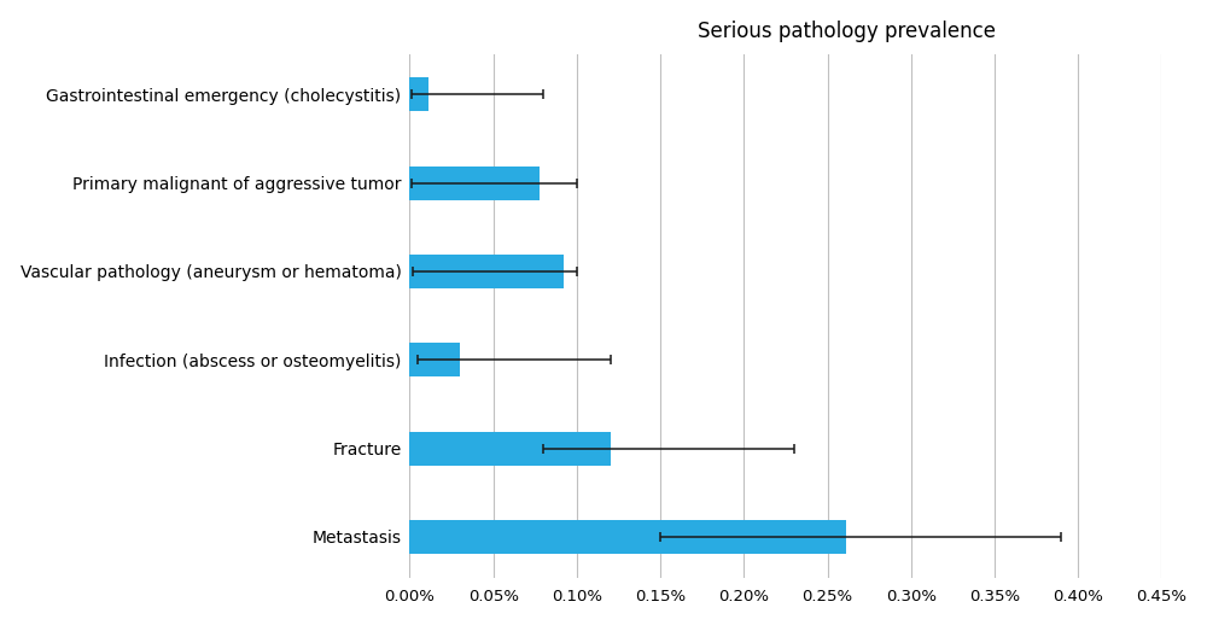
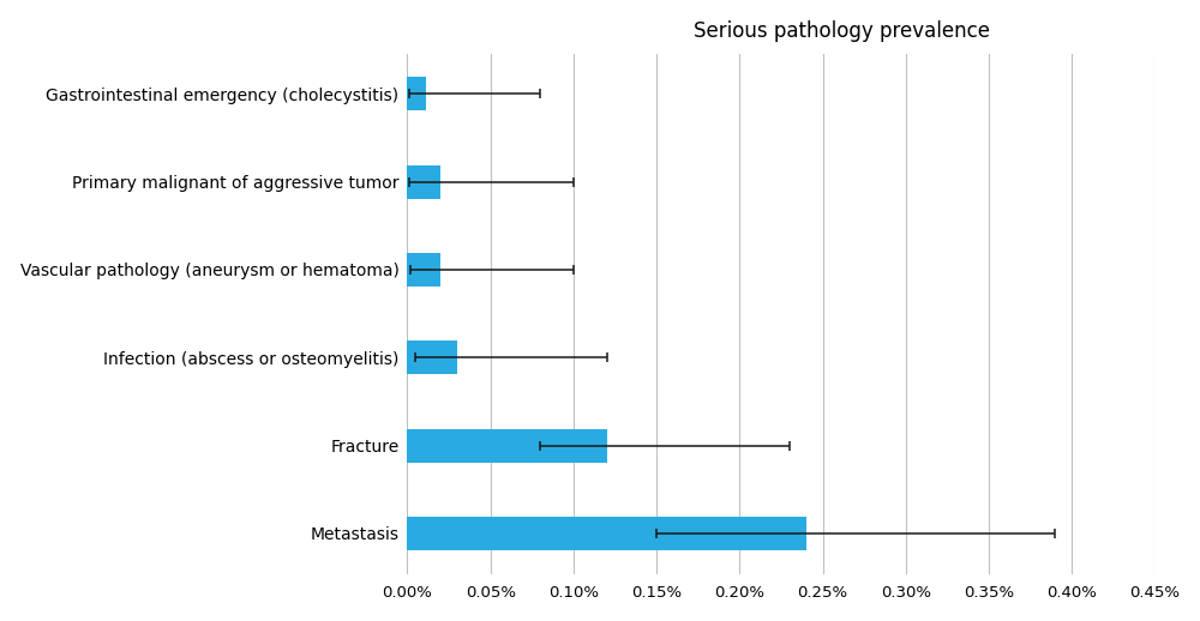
Primary malignant of aggressive tumor: 0.078% -> 0.020%
Vascular pathology (aneurysm or hematoma): 0.092% -> 0.020%
Metastasis: 0.261% -> 0.240%
